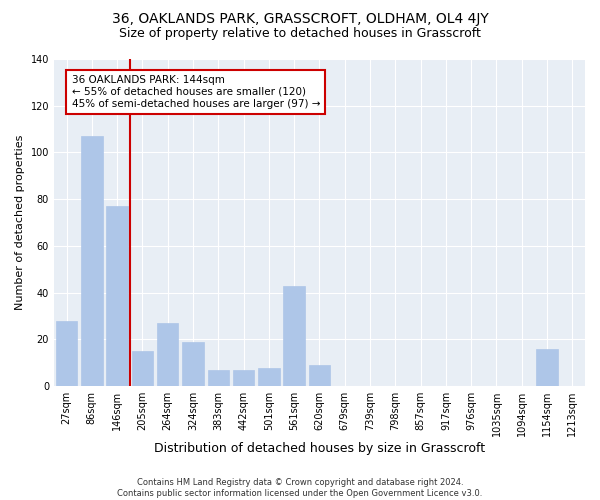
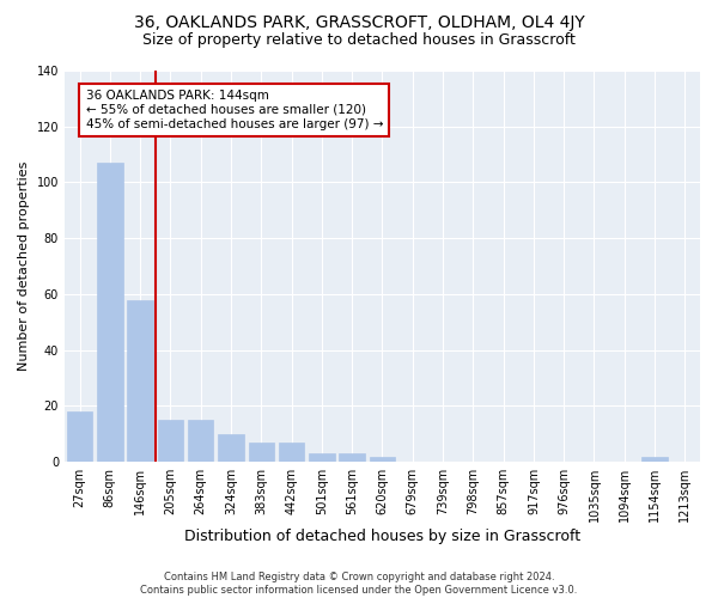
27sqm: 28 -> 18
146sqm: 77 -> 58
264sqm: 27 -> 15
324sqm: 19 -> 10
501sqm: 8 -> 3
561sqm: 43 -> 3
620sqm: 9 -> 2
1154sqm: 16 -> 2
